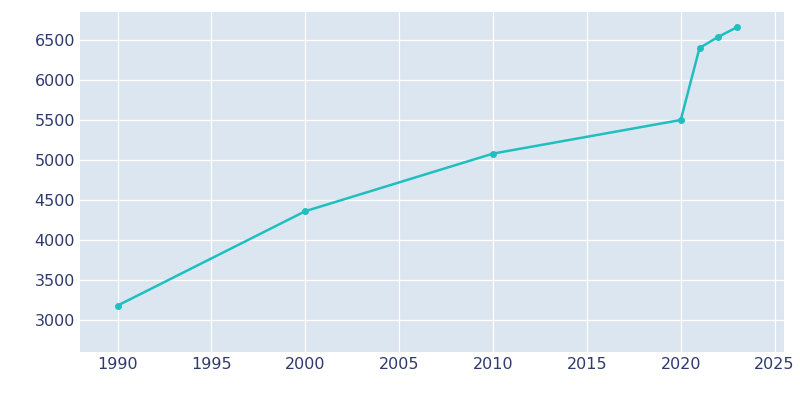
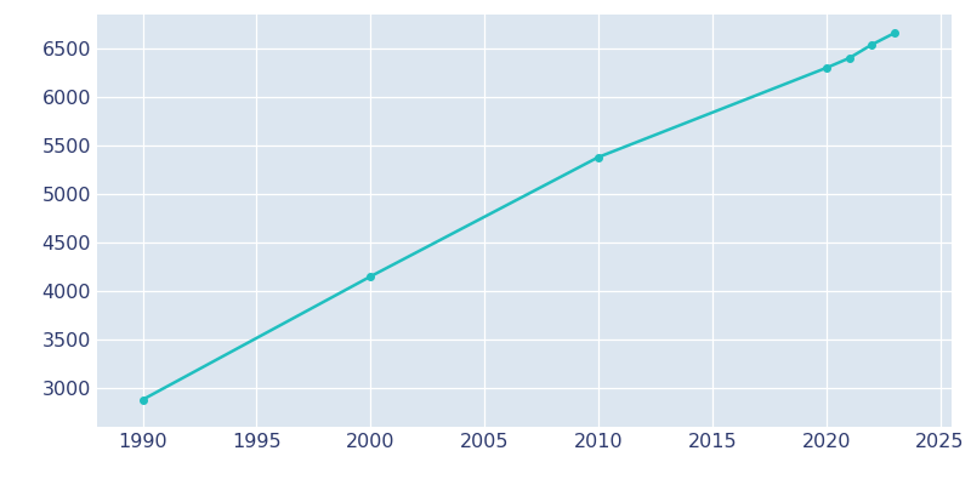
1990: 3180 -> 2880
2000: 4360 -> 4150
2010: 5080 -> 5380
2020: 5500 -> 6300
